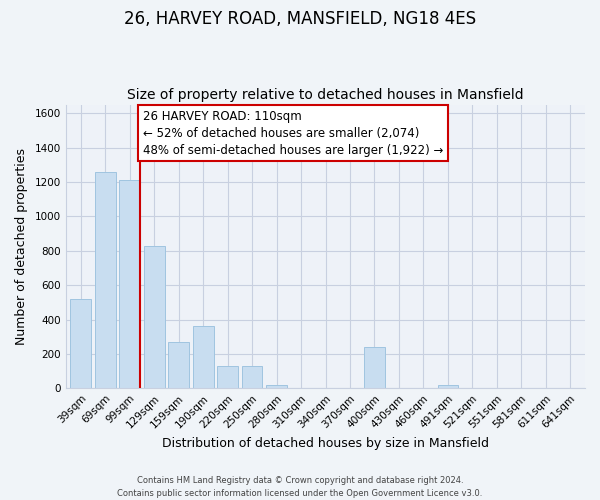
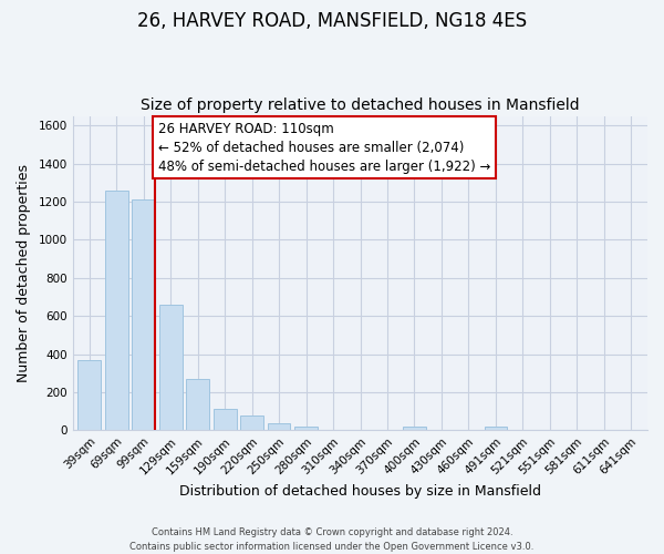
39sqm: 520 -> 370
129sqm: 830 -> 660
190sqm: 360 -> 120
220sqm: 130 -> 80
250sqm: 130 -> 40
400sqm: 240 -> 20
